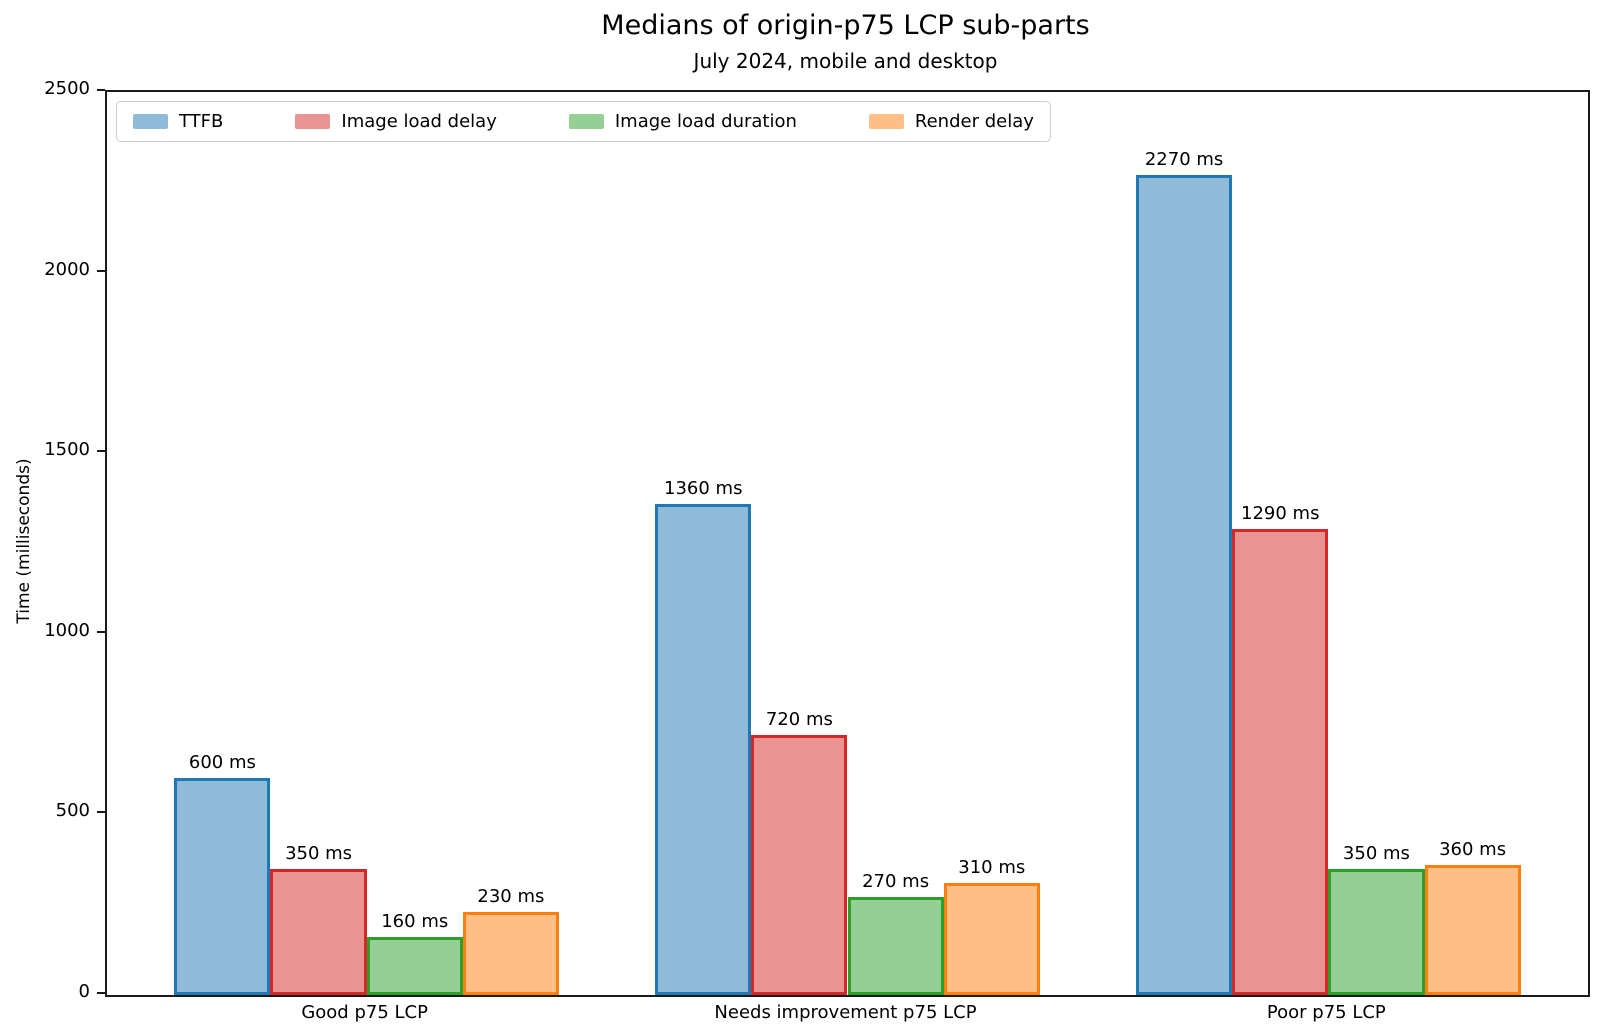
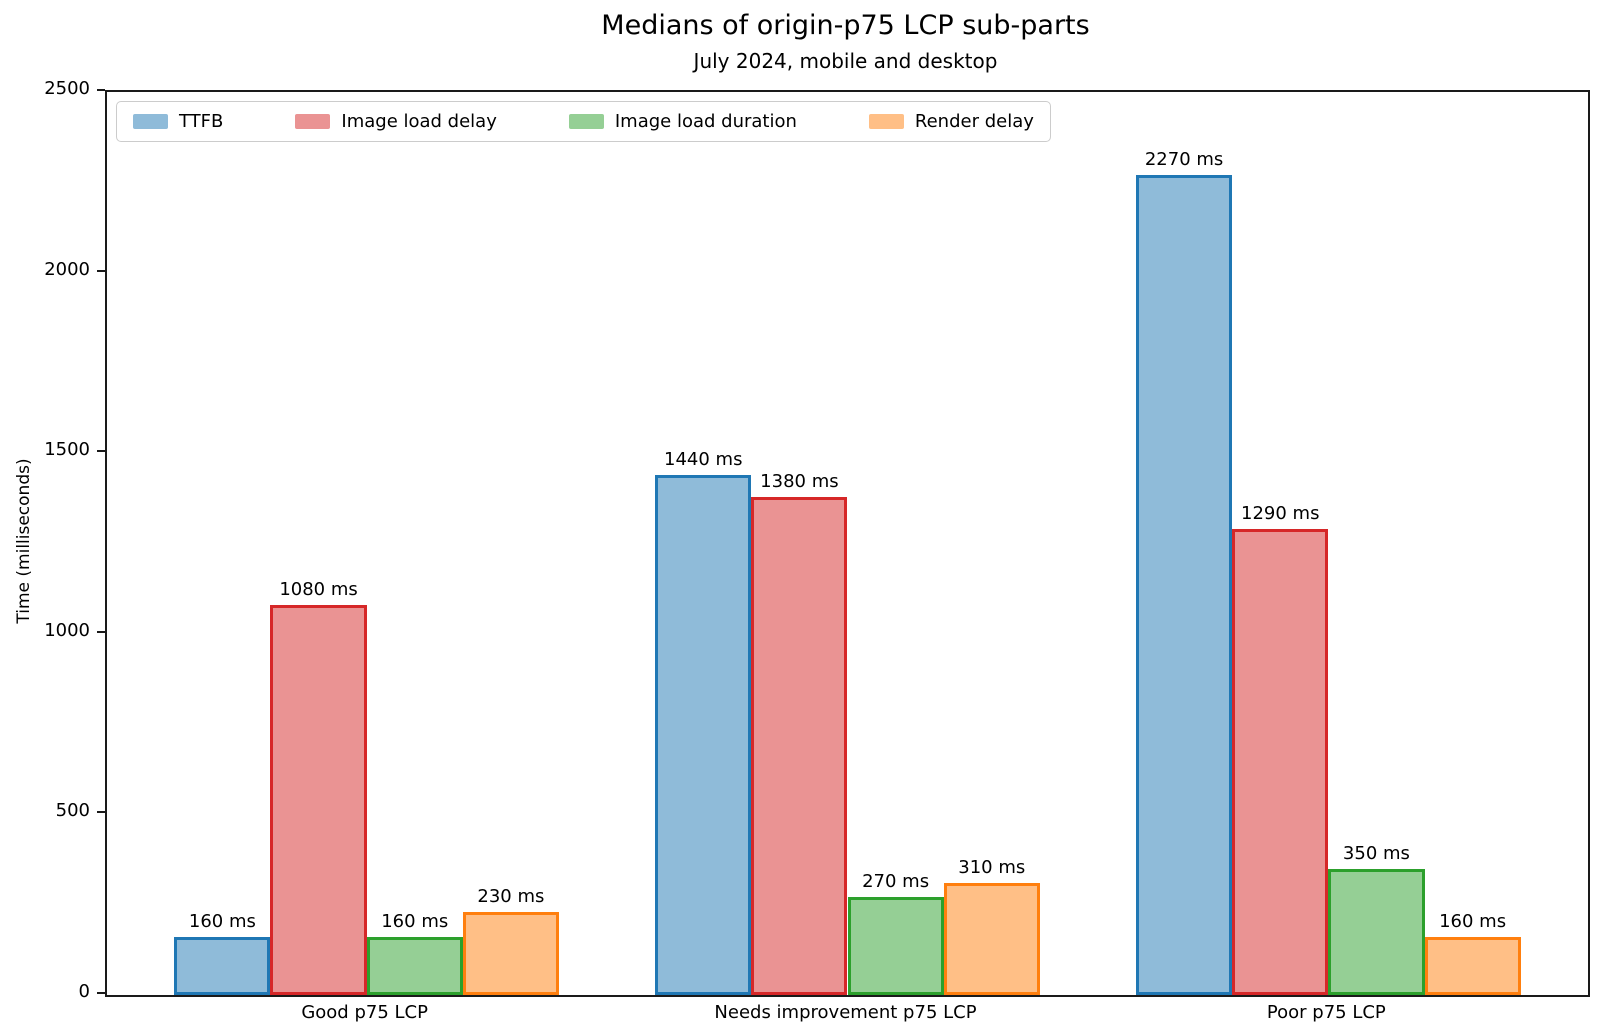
TTFB/Good p75 LCP: 600 -> 160
Image load delay/Good p75 LCP: 350 -> 1080
TTFB/Needs improvement p75 LCP: 1360 -> 1440
Image load delay/Needs improvement p75 LCP: 720 -> 1380
Render delay/Poor p75 LCP: 360 -> 160
